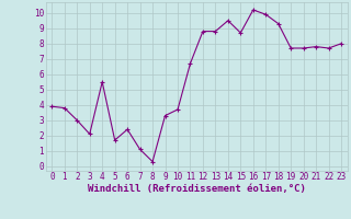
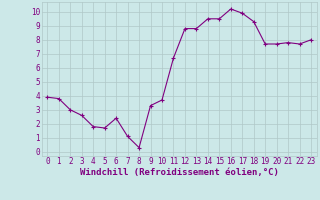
3: 2.1 -> 2.6
4: 5.5 -> 1.8
15: 8.7 -> 9.5
